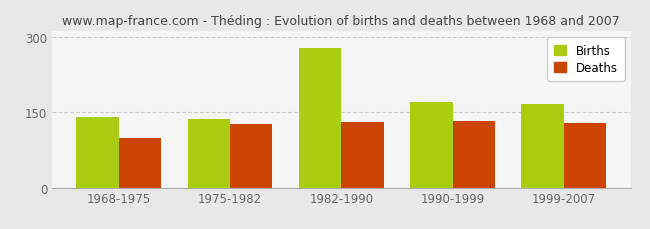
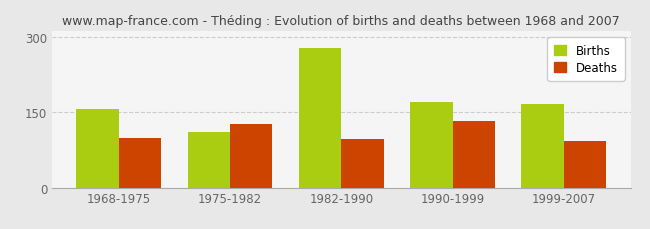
Births/1968-1975: 140 -> 156
Births/1975-1982: 136 -> 110
Deaths/1982-1990: 130 -> 96
Deaths/1999-2007: 129 -> 92
